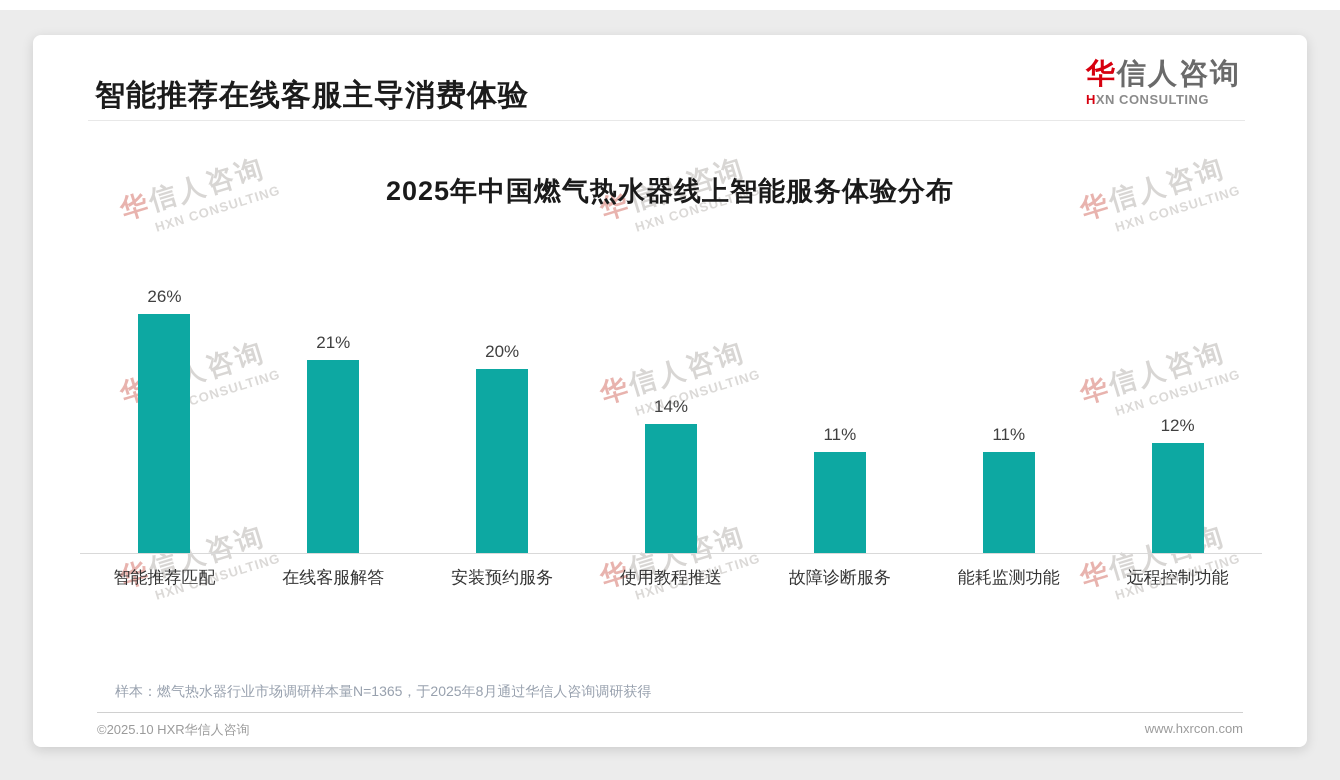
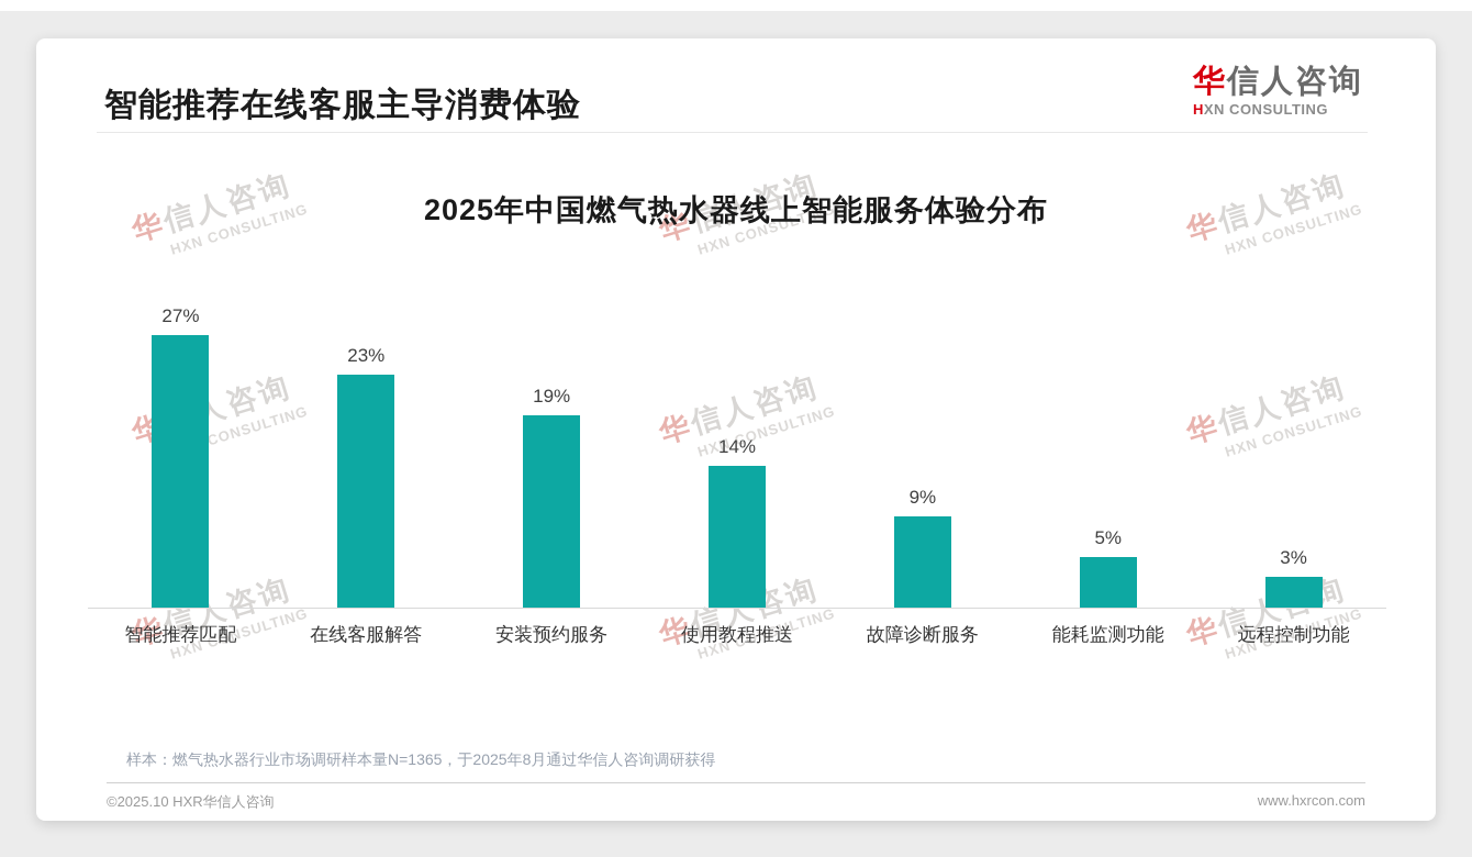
智能推荐匹配: 26% -> 27%
在线客服解答: 21% -> 23%
安装预约服务: 20% -> 19%
故障诊断服务: 11% -> 9%
能耗监测功能: 11% -> 5%
远程控制功能: 12% -> 3%
